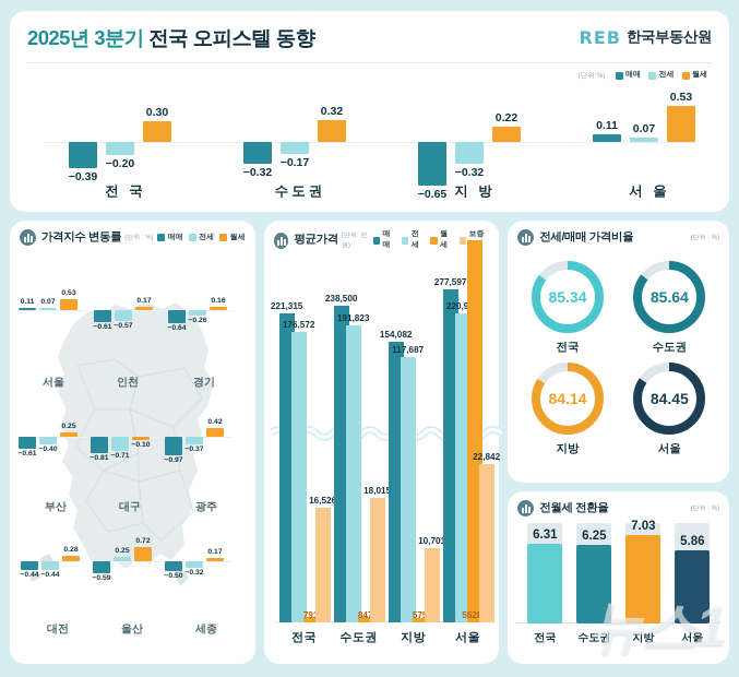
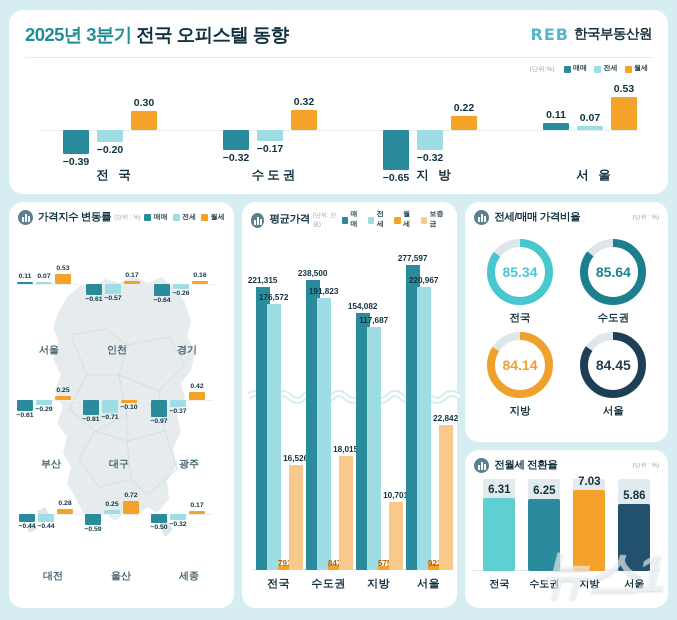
가격지수 변동률/전세/부산: −0.40 -> −0.29
평균가격/월세/서울: 55286 -> 921
